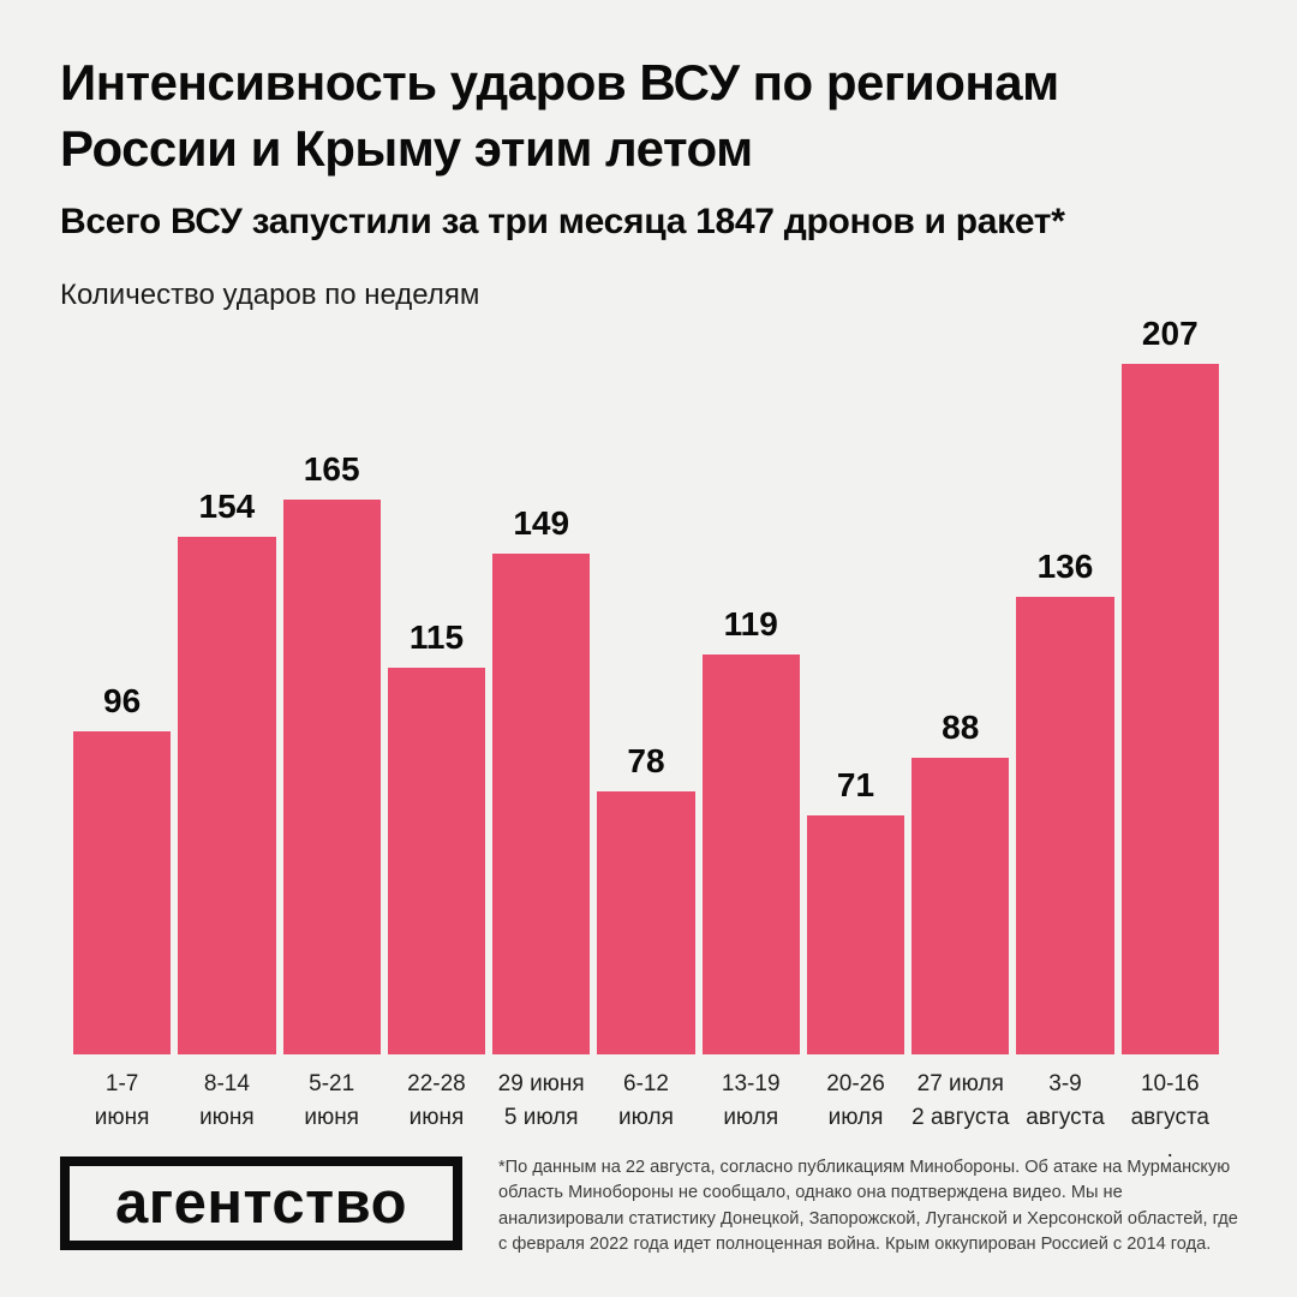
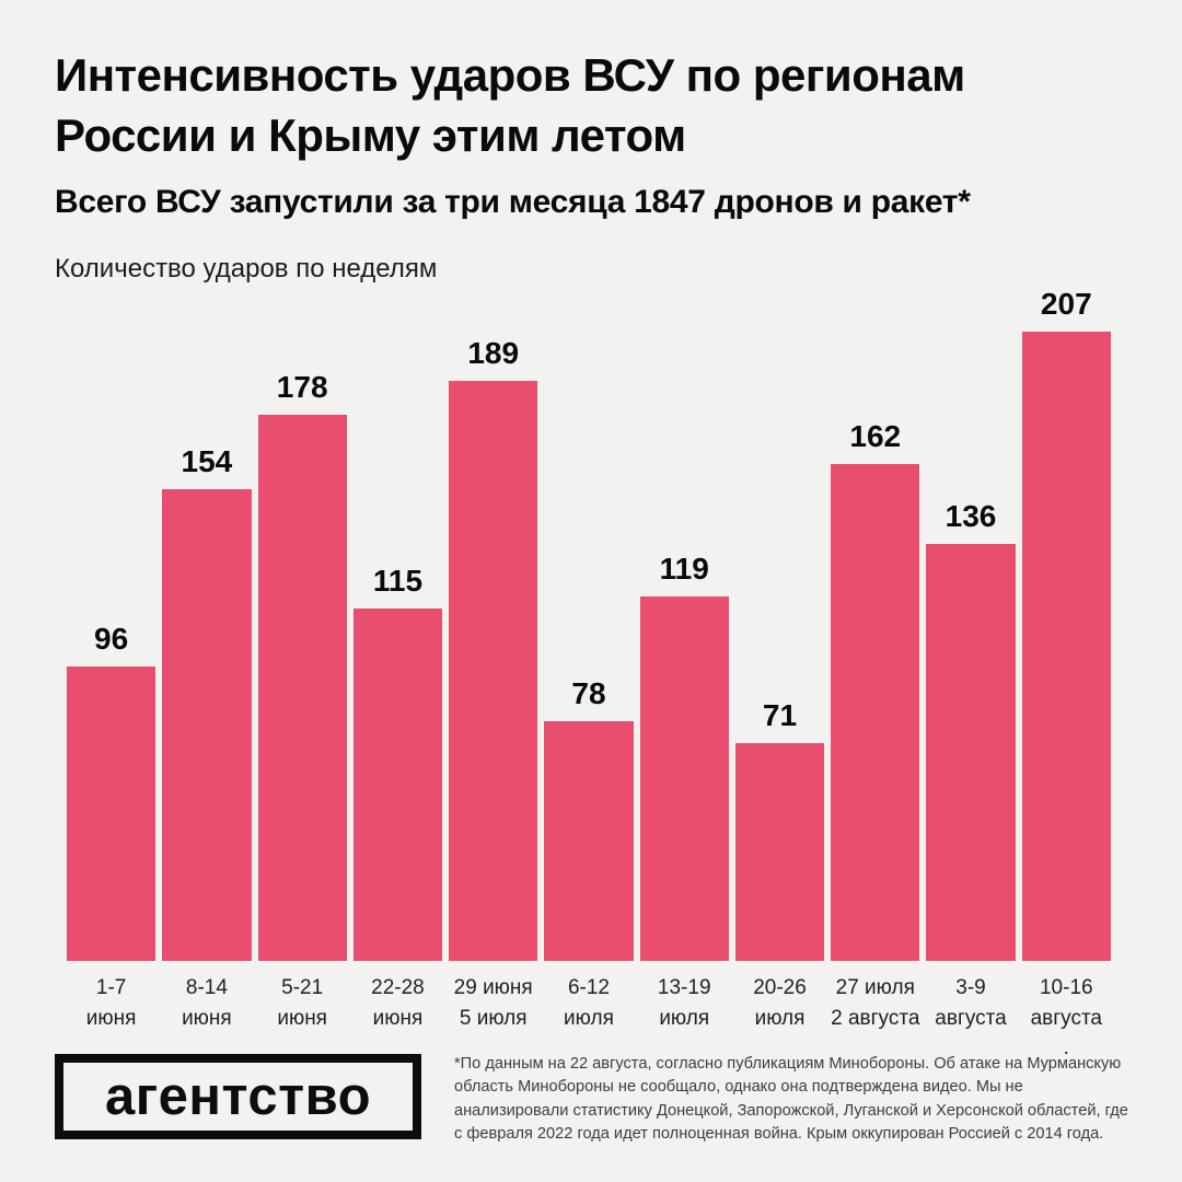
5-21 июня: 165 -> 178
29 июня 5 июля: 149 -> 189
27 июля 2 августа: 88 -> 162
